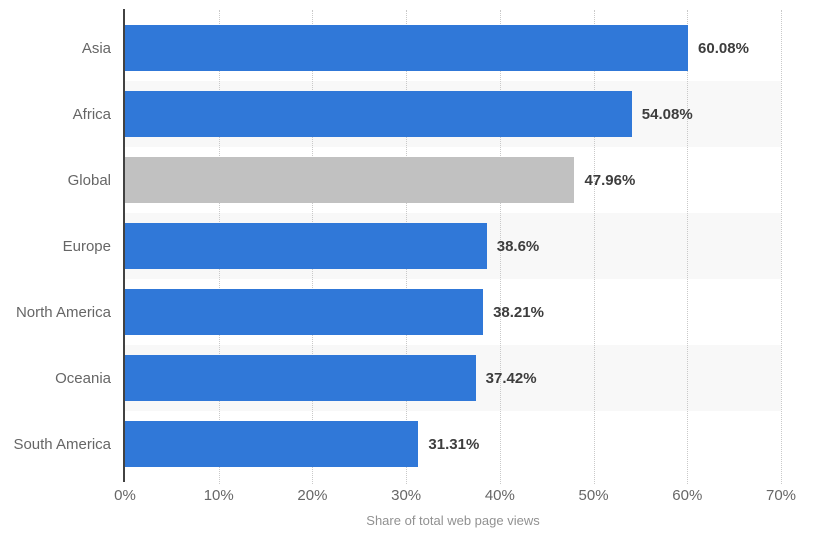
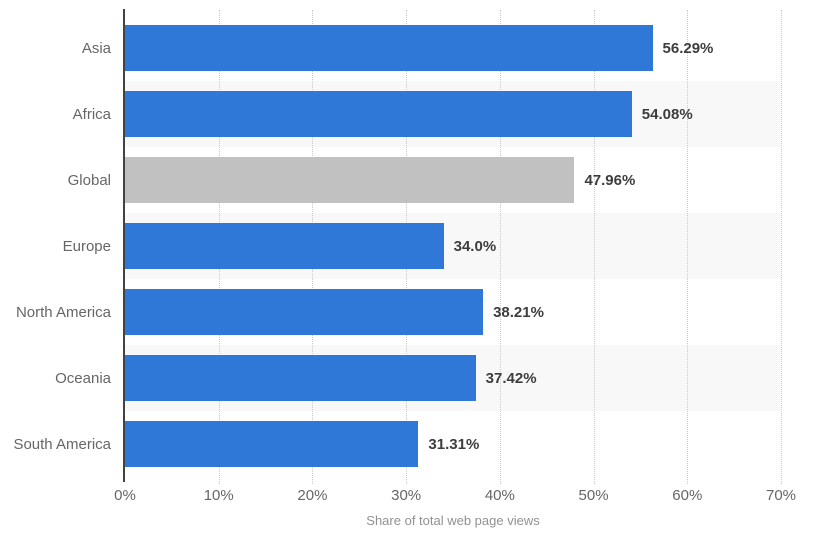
Asia: 60.08% -> 56.29%
Europe: 38.6% -> 34.0%
